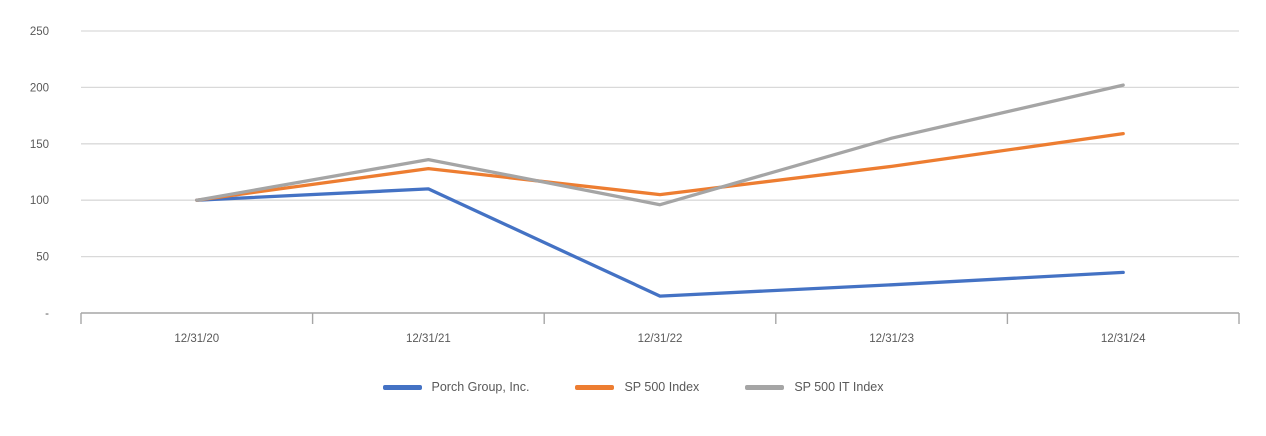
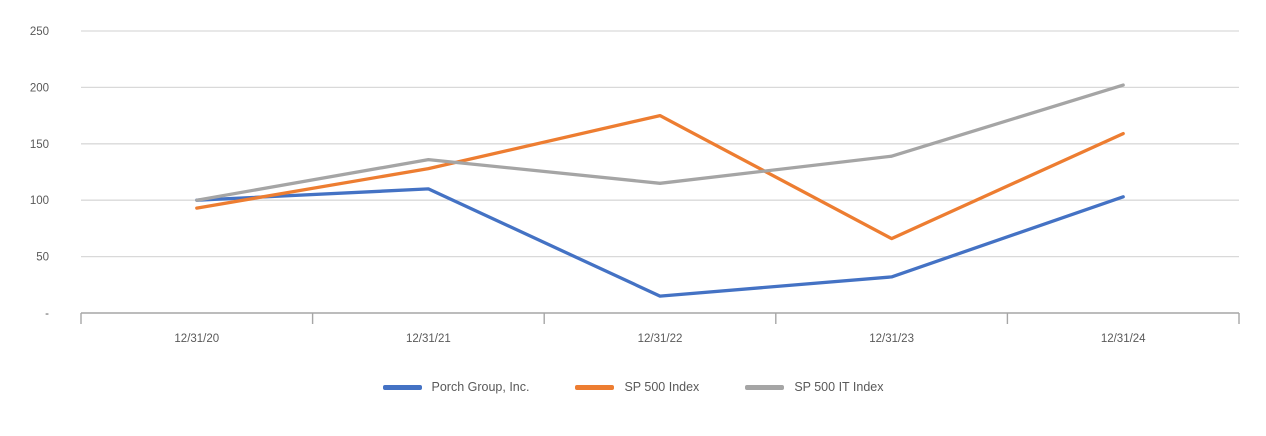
SP 500 Index/12/31/20: 100 -> 93
SP 500 Index/12/31/22: 105 -> 175
SP 500 IT Index/12/31/22: 96 -> 115
Porch Group, Inc./12/31/23: 25 -> 32
SP 500 Index/12/31/23: 130 -> 66
SP 500 IT Index/12/31/23: 155 -> 139
Porch Group, Inc./12/31/24: 36 -> 103
